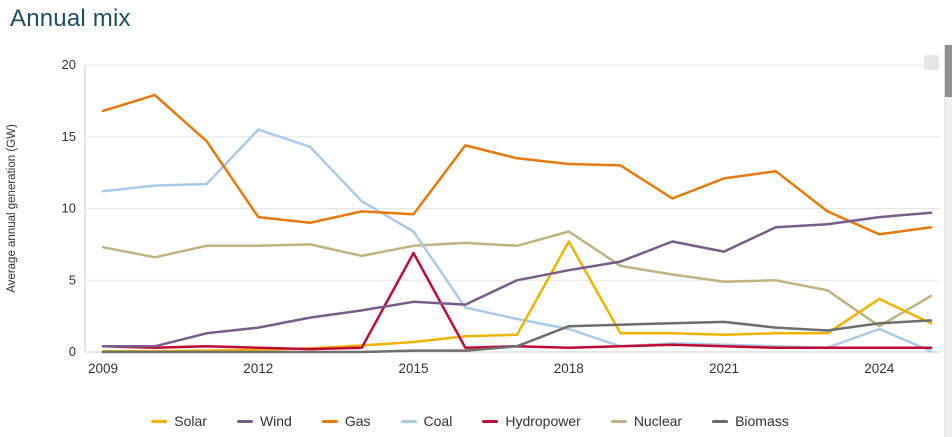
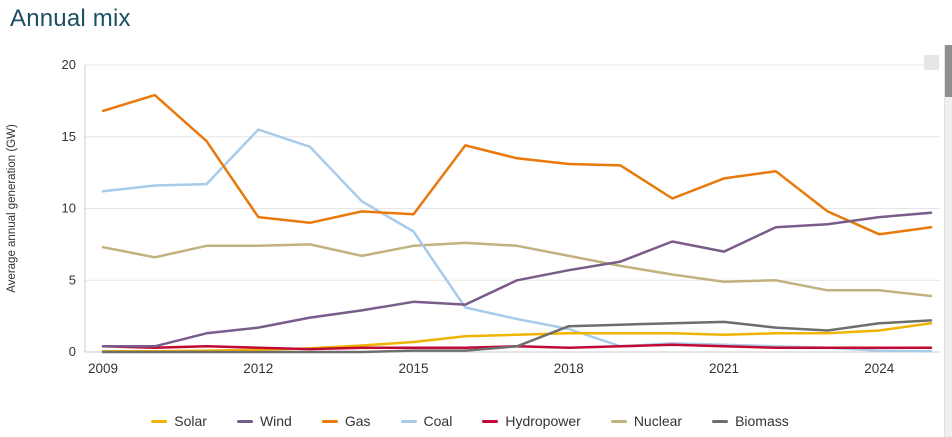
Hydropower/2015: 6.9 -> 0.3
Solar/2018: 7.7 -> 1.3
Nuclear/2018: 8.4 -> 6.7
Solar/2024: 3.7 -> 1.5
Coal/2024: 1.6 -> 0.1
Nuclear/2024: 1.8 -> 4.3
